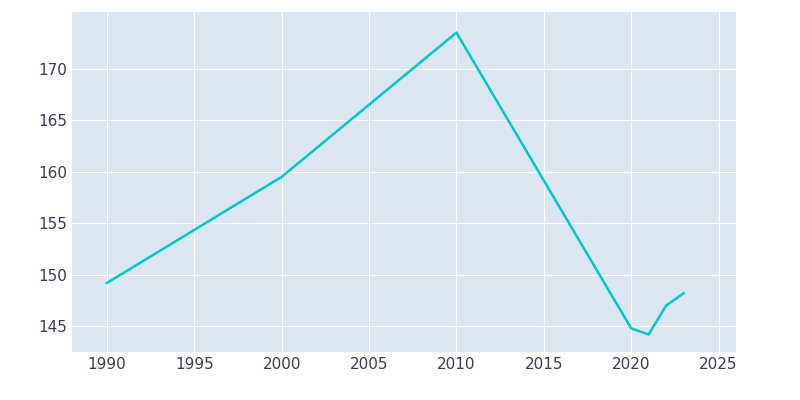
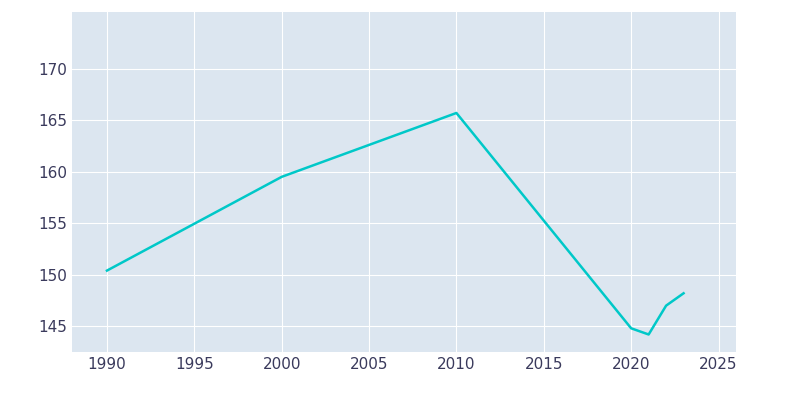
1990: 149.2 -> 150.4
2010: 173.5 -> 165.7
